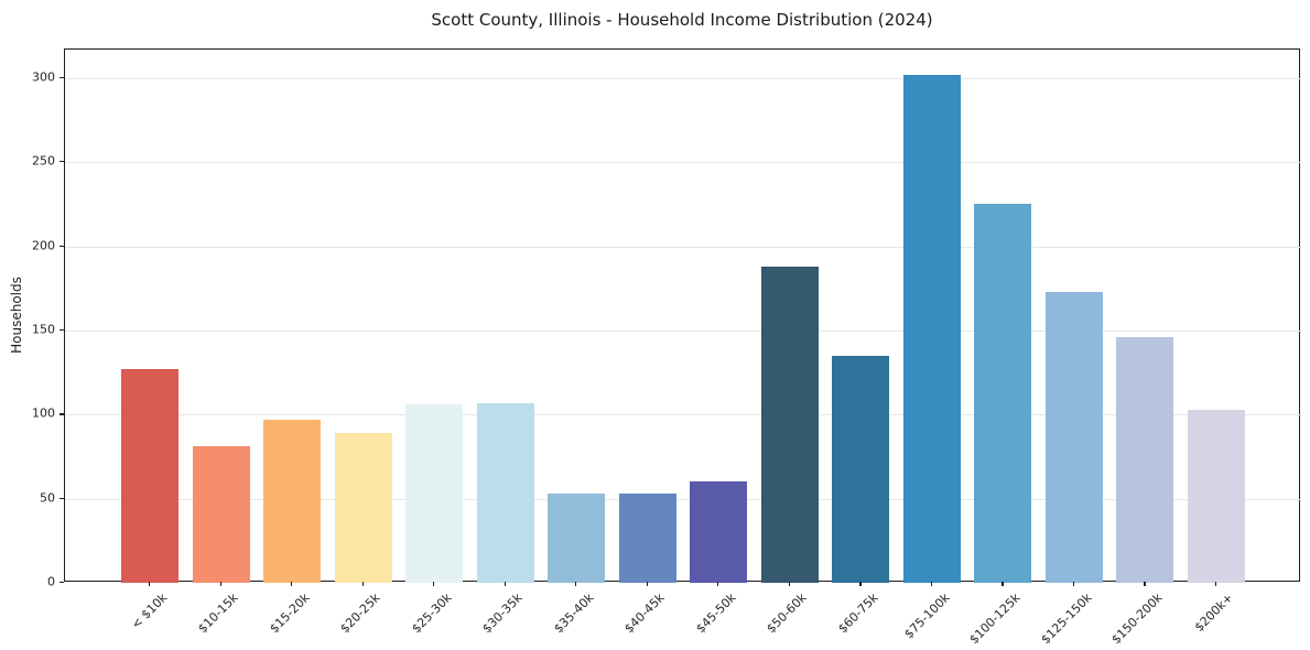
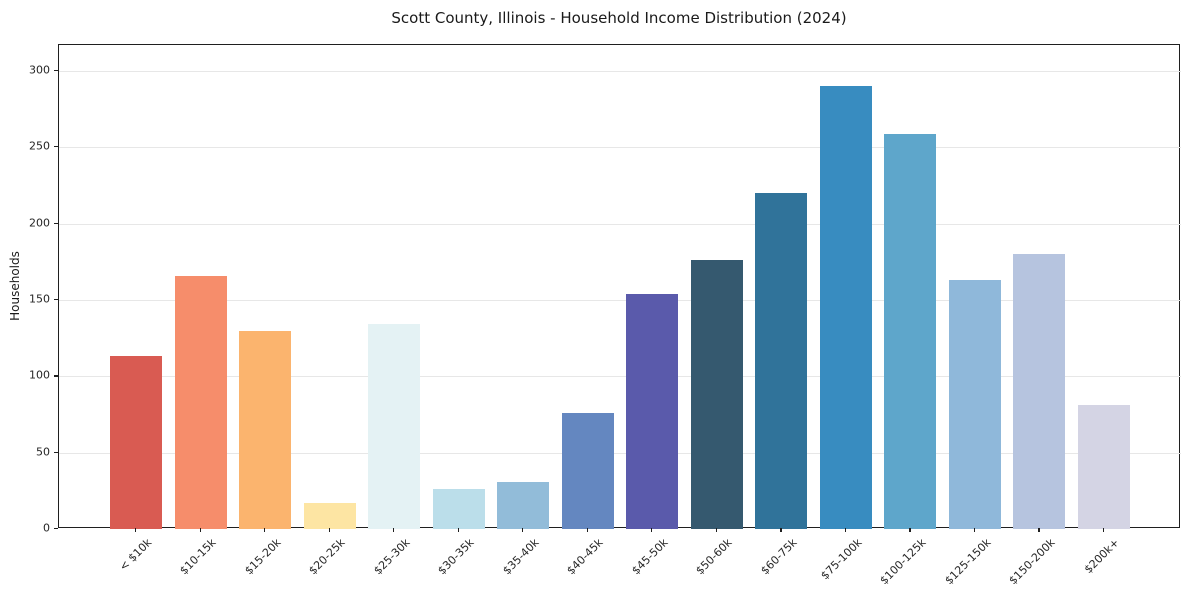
< $10k: 127 -> 113
$10-15k: 81 -> 166
$15-20k: 97 -> 130
$20-25k: 89 -> 17
$25-30k: 106 -> 134
$30-35k: 107 -> 26
$35-40k: 53 -> 31
$40-45k: 53 -> 76
$45-50k: 60 -> 154
$50-60k: 188 -> 176
$60-75k: 135 -> 220
$75-100k: 302 -> 290
$100-125k: 225 -> 259
$125-150k: 173 -> 163
$150-200k: 146 -> 180
$200k+: 103 -> 81
